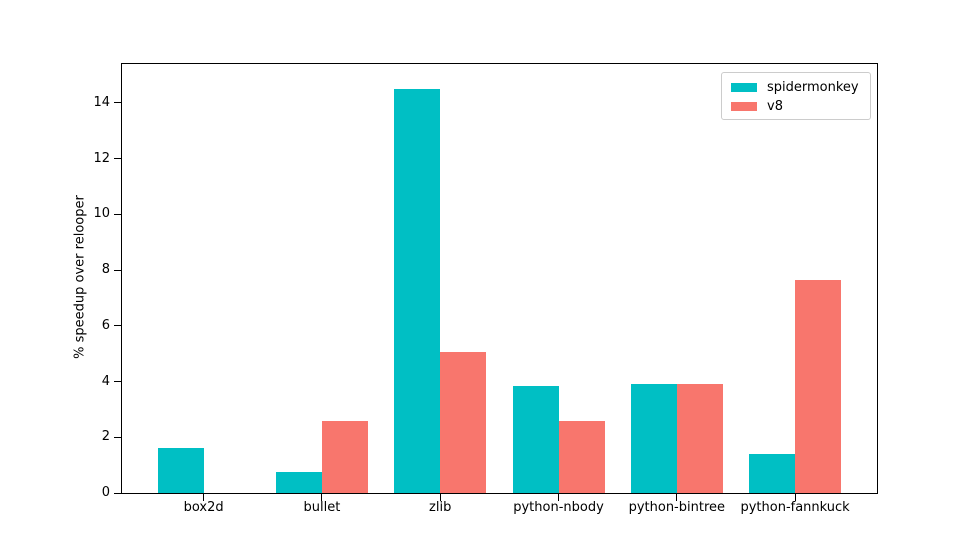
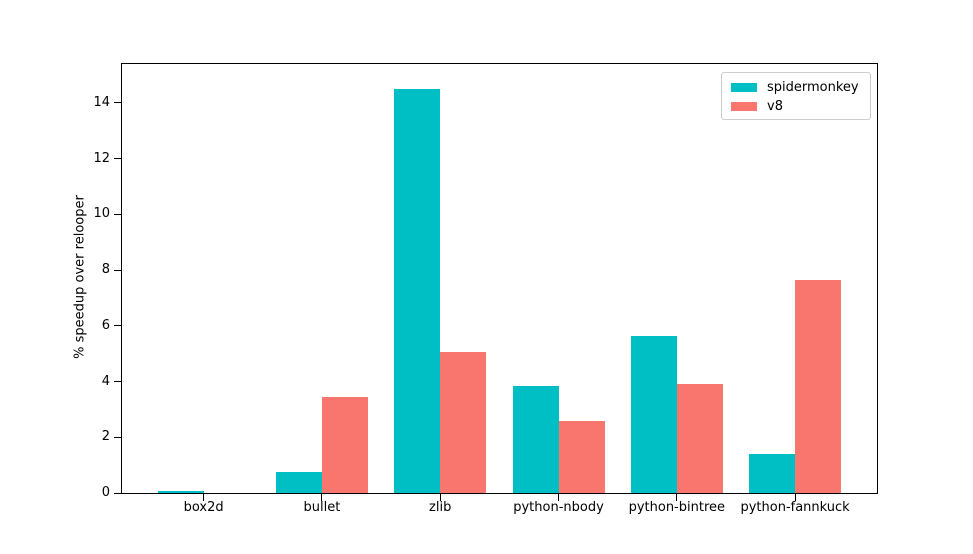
spidermonkey/box2d: 1.6 -> 0.1
v8/bullet: 2.6 -> 3.5
spidermonkey/python-bintree: 3.9 -> 5.7
